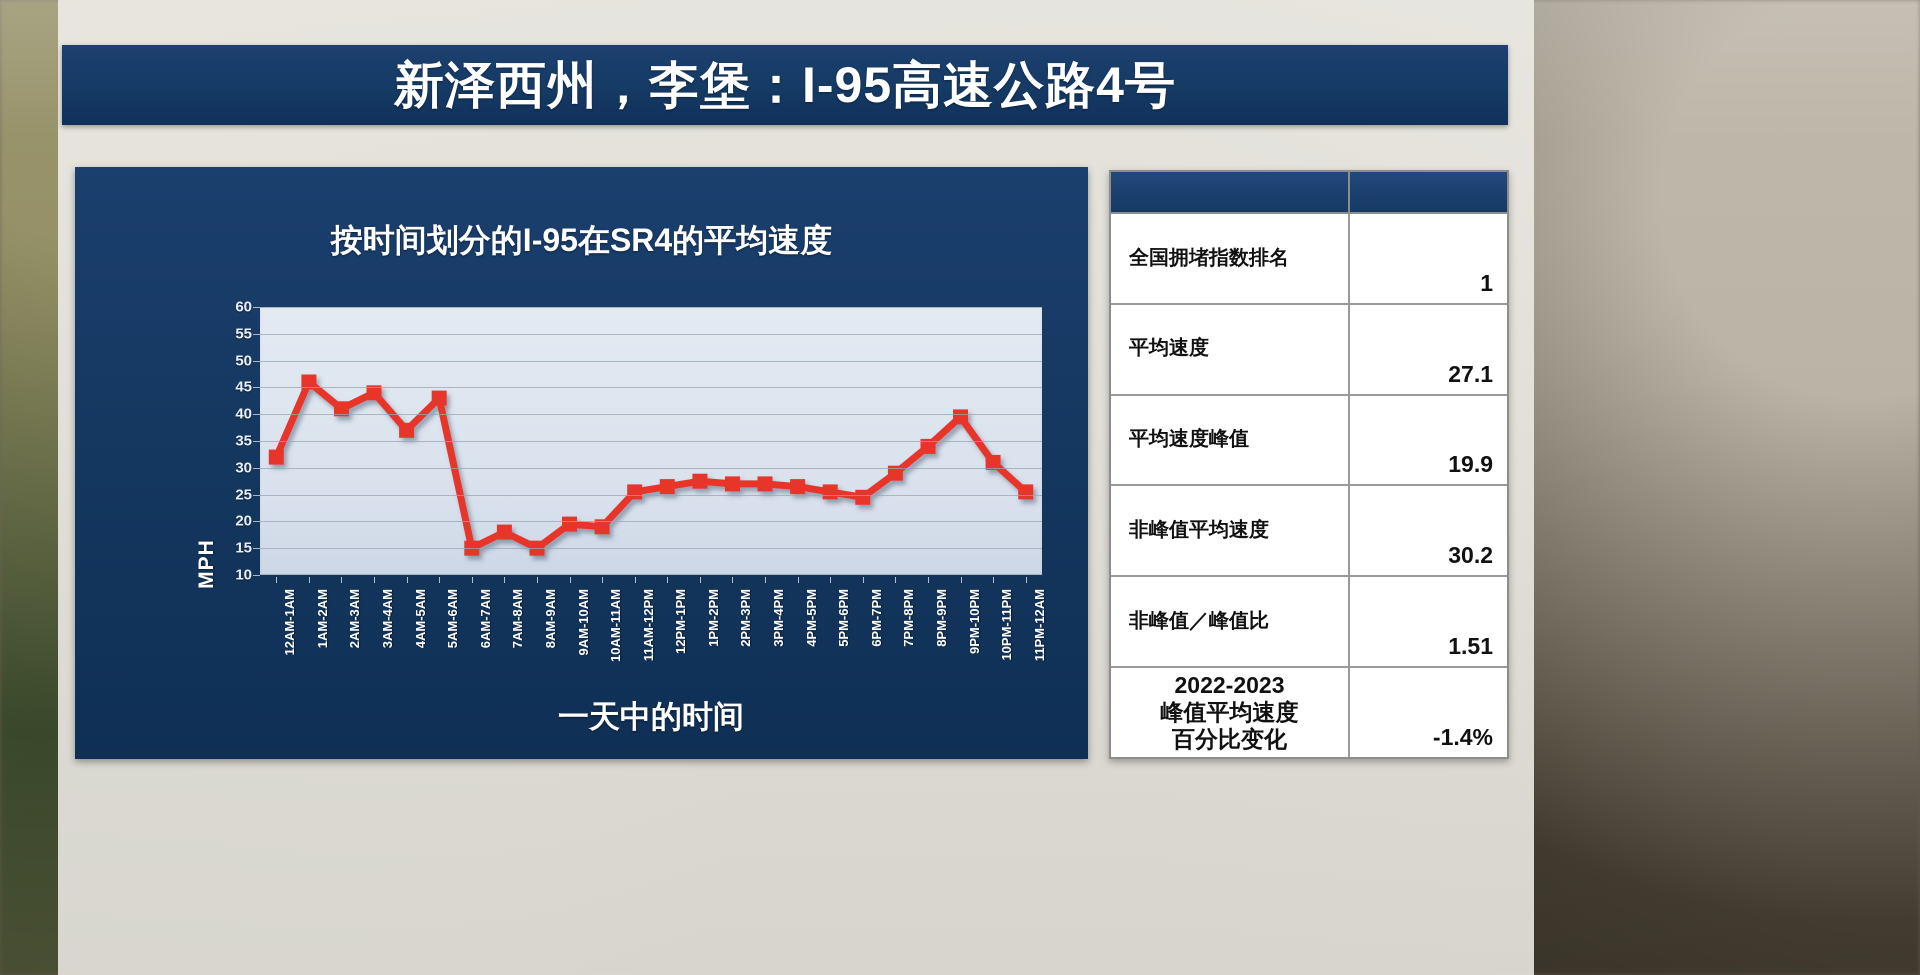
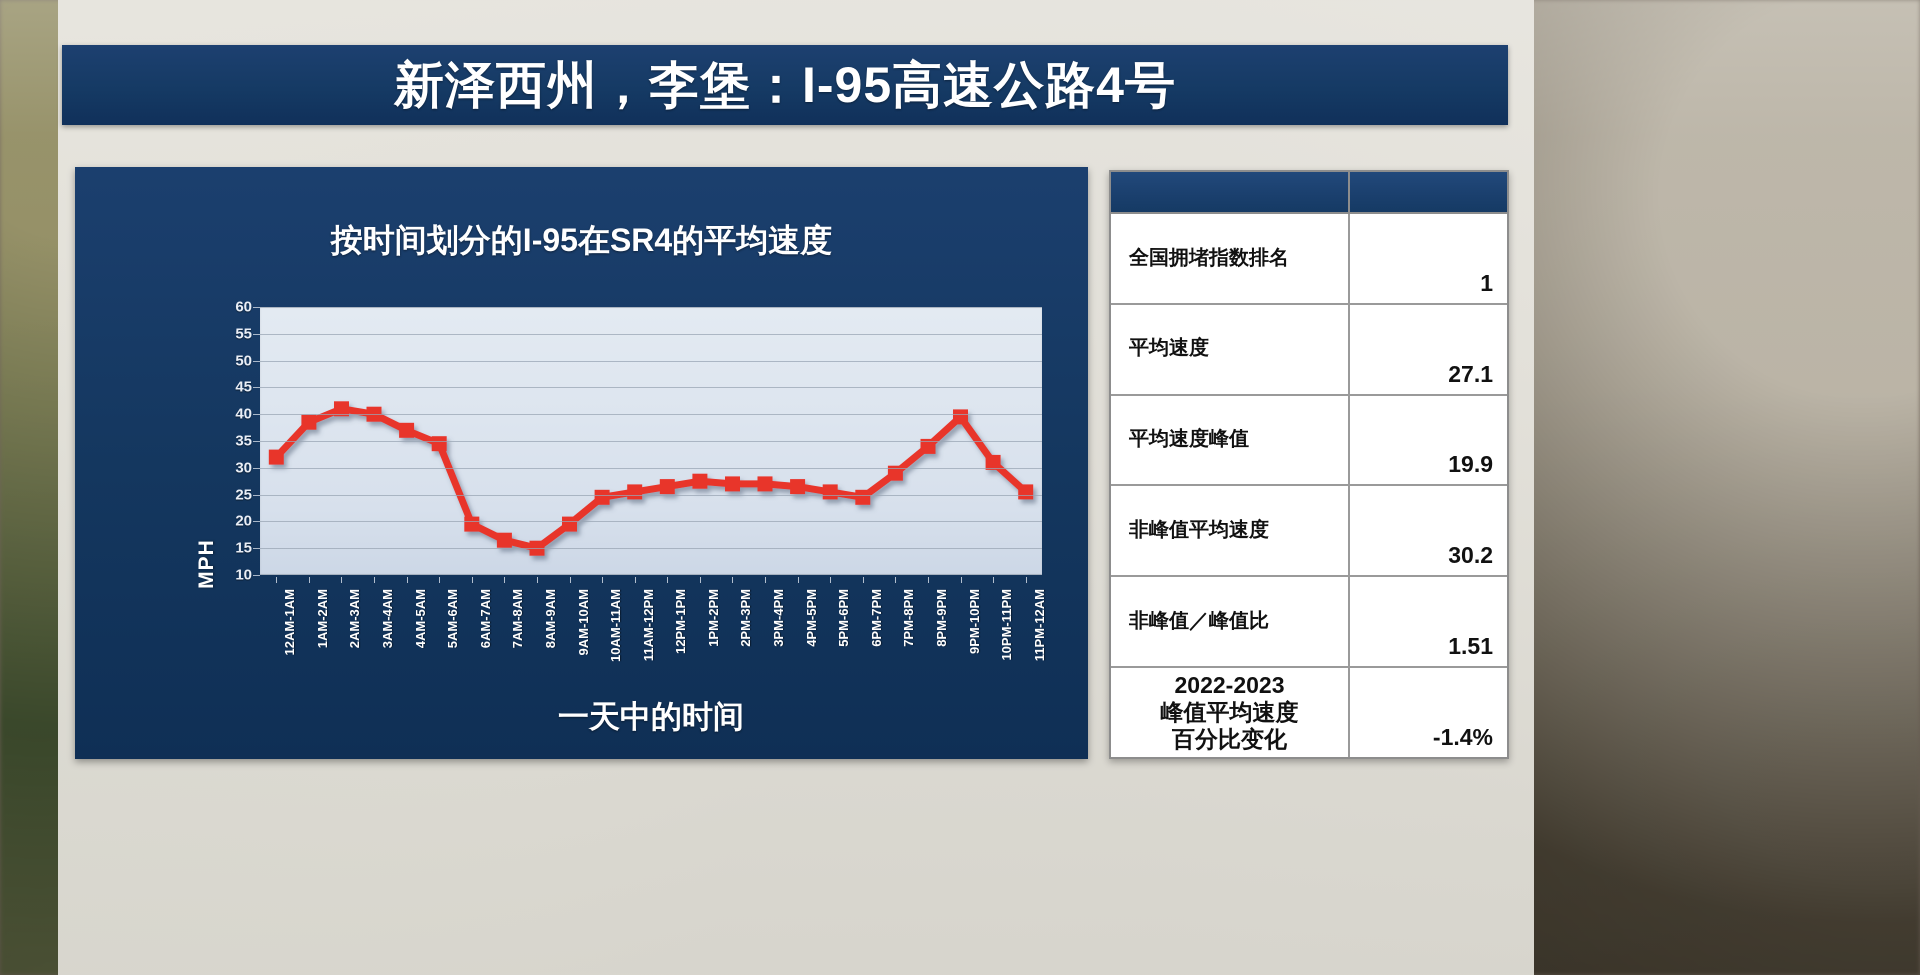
1AM-2AM: 46 -> 38
3AM-4AM: 44 -> 40
5AM-6AM: 43 -> 34
6AM-7AM: 15 -> 20
7AM-8AM: 18 -> 16
10AM-11AM: 19 -> 24
